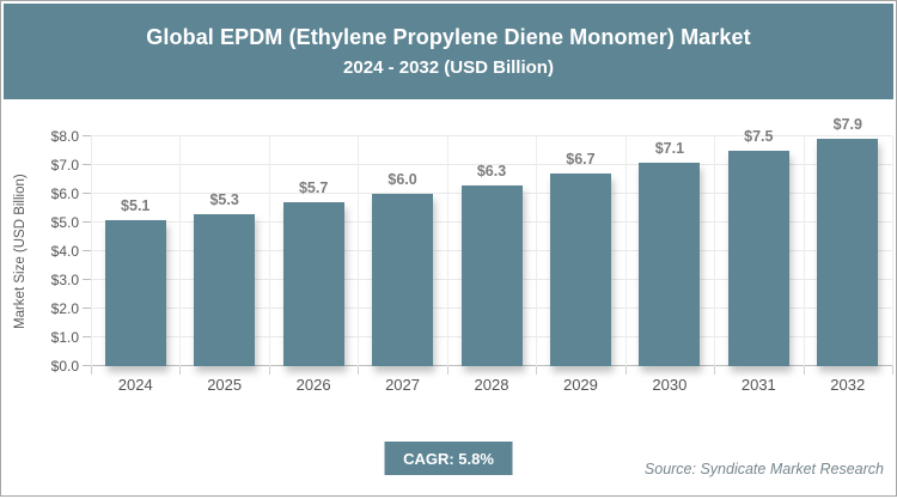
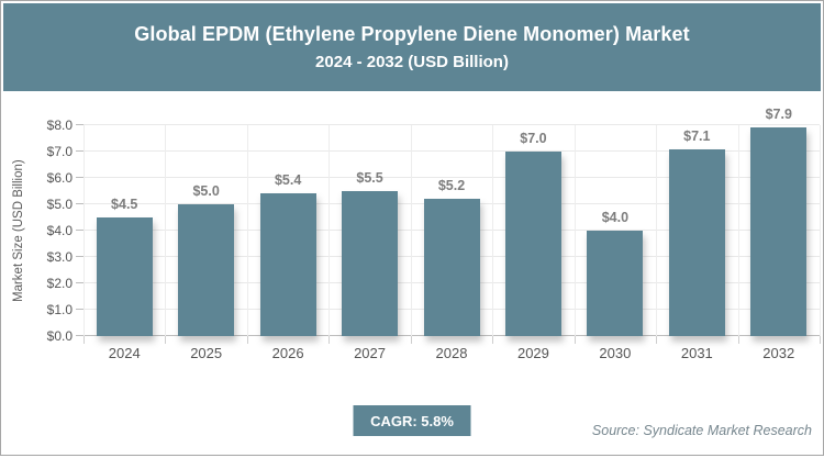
2024: $5.1 -> $4.5
2025: $5.3 -> $5.0
2026: $5.7 -> $5.4
2027: $6.0 -> $5.5
2028: $6.3 -> $5.2
2029: $6.7 -> $7.0
2030: $7.1 -> $4.0
2031: $7.5 -> $7.1
